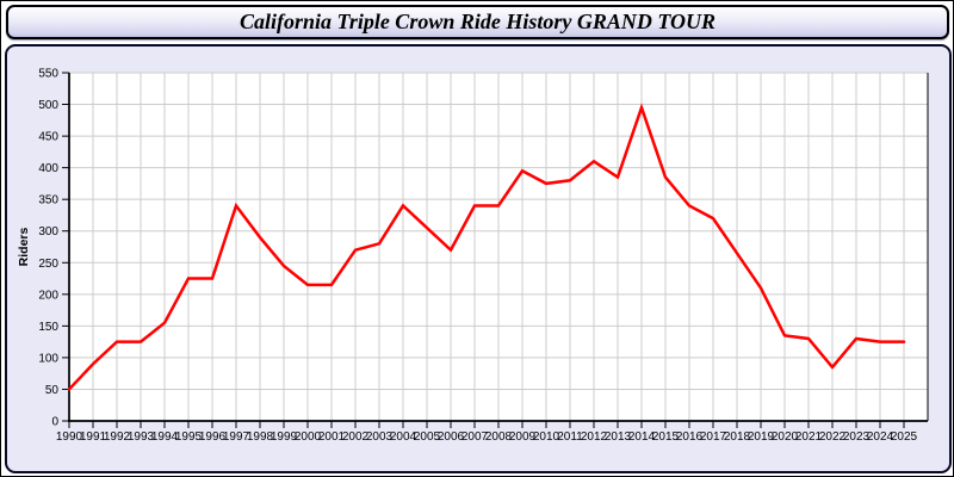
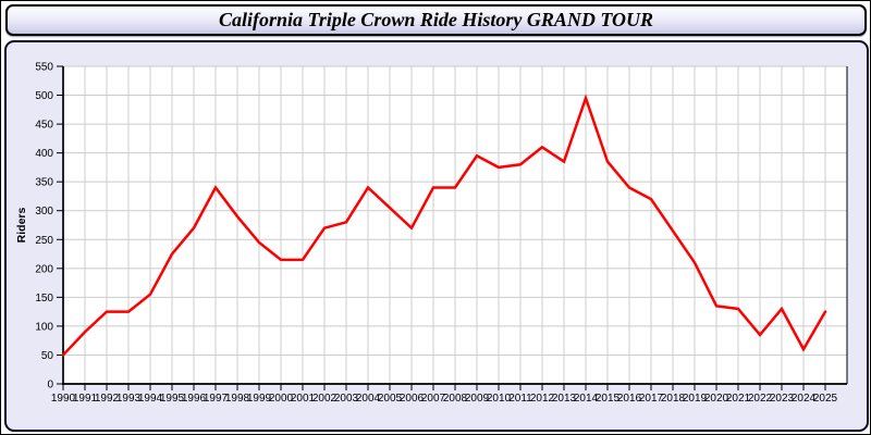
1996: 220 -> 270
2024: 120 -> 60
